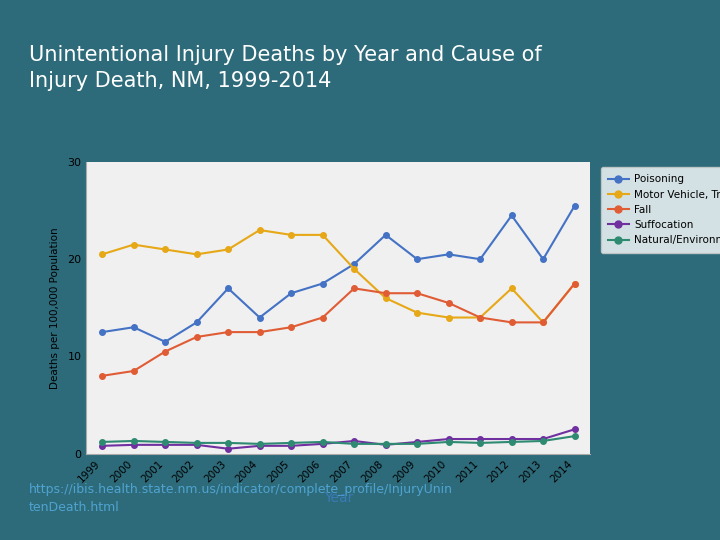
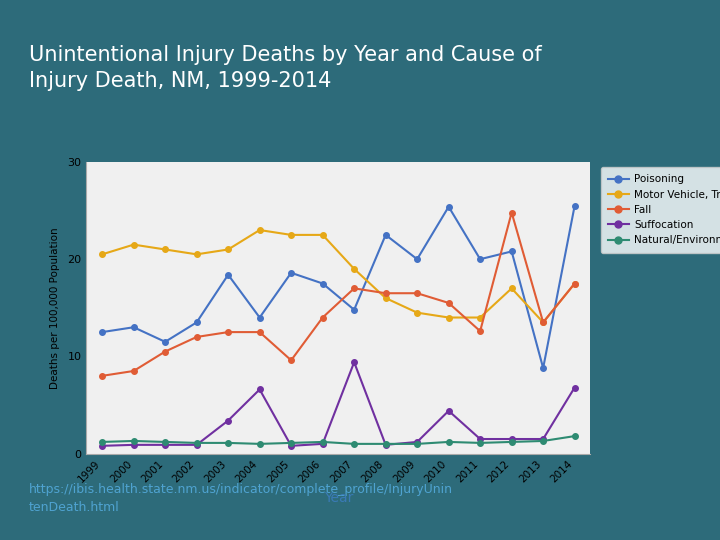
Poisoning/2003: 17.0 -> 18.4
Suffocation/2003: 0.5 -> 3.4
Suffocation/2004: 0.8 -> 6.6
Poisoning/2005: 16.5 -> 18.6
Fall/2005: 13.0 -> 9.6
Poisoning/2007: 19.5 -> 14.8
Suffocation/2007: 1.3 -> 9.4
Poisoning/2010: 20.5 -> 25.4
Suffocation/2010: 1.5 -> 4.4
Fall/2011: 14.0 -> 12.6
Poisoning/2012: 24.5 -> 20.8
Fall/2012: 13.5 -> 24.8
Poisoning/2013: 20.0 -> 8.8
Suffocation/2014: 2.5 -> 6.8
